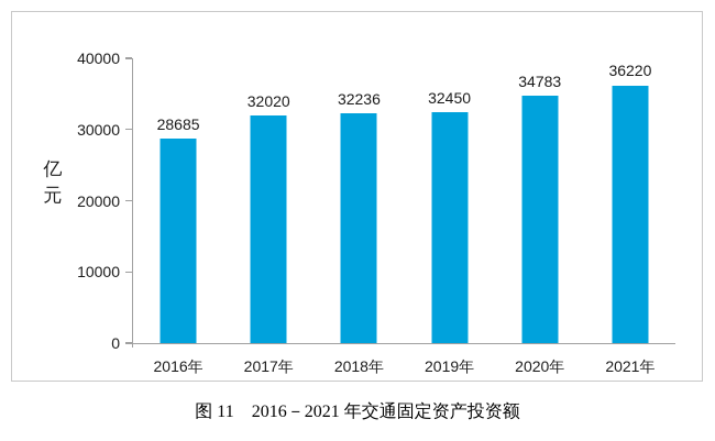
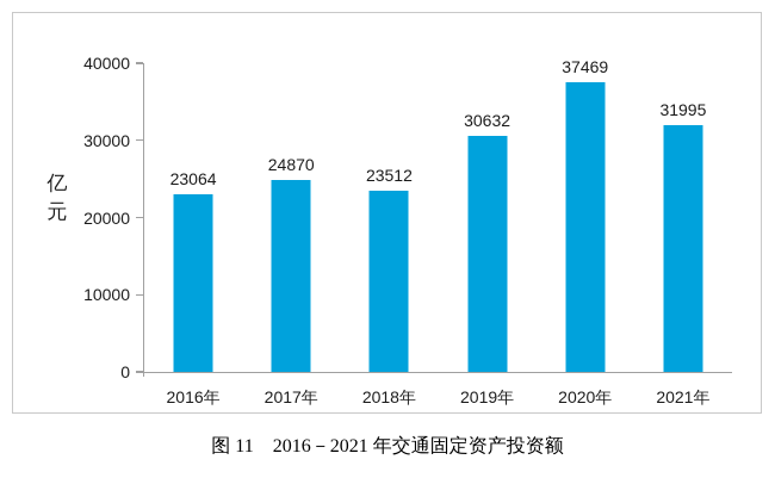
2016年: 28685 -> 23064
2017年: 32020 -> 24870
2018年: 32236 -> 23512
2019年: 32450 -> 30632
2020年: 34783 -> 37469
2021年: 36220 -> 31995
